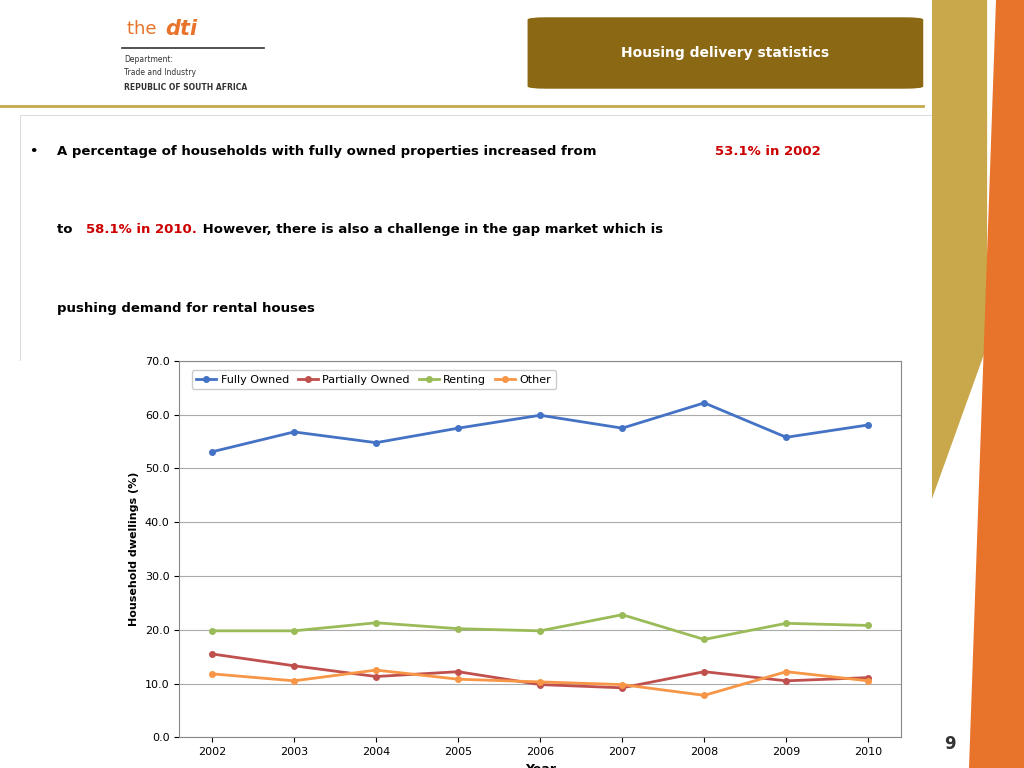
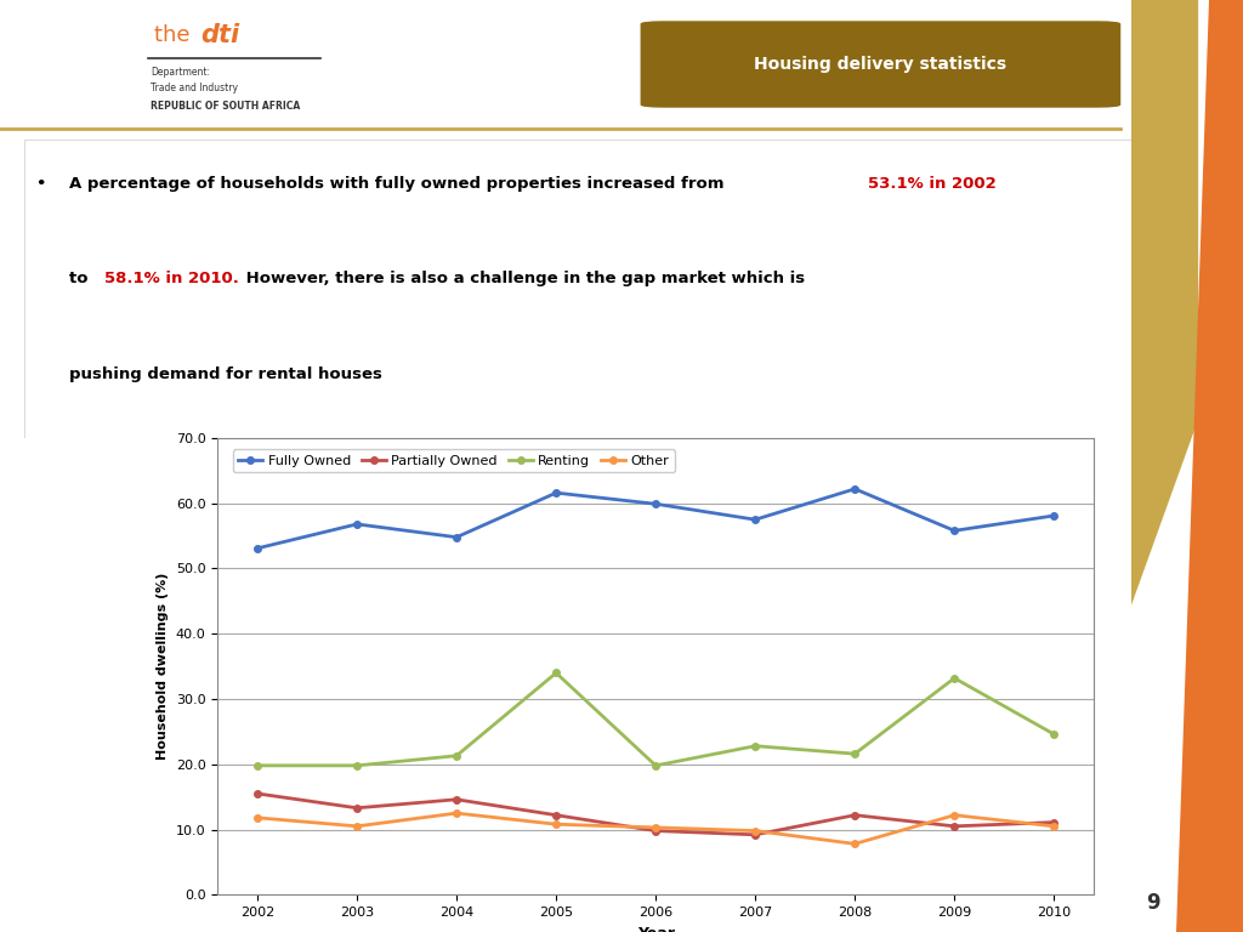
Partially Owned/2004: 11.3 -> 14.6
Fully Owned/2005: 57.5 -> 61.6
Renting/2005: 20.2 -> 34.0
Renting/2008: 18.2 -> 21.6
Renting/2009: 21.2 -> 33.2
Renting/2010: 20.8 -> 24.6
